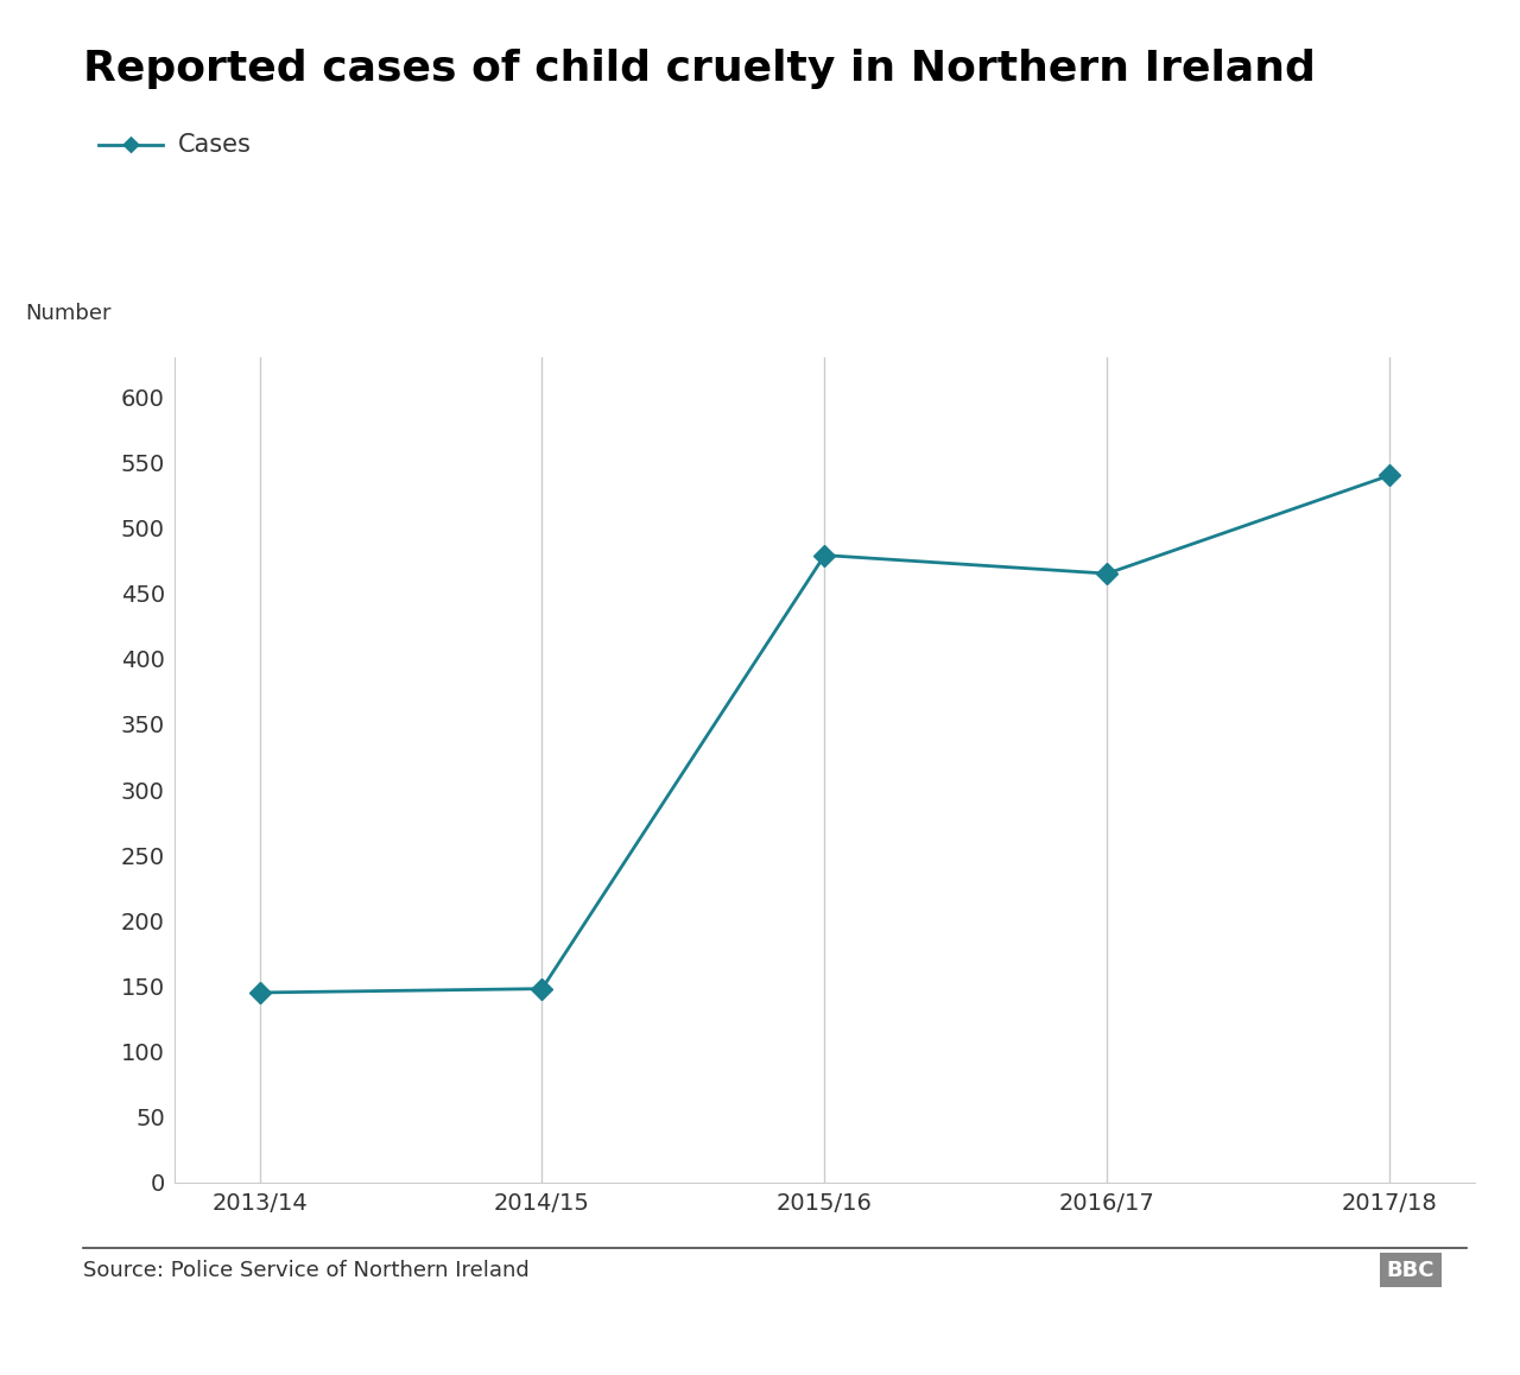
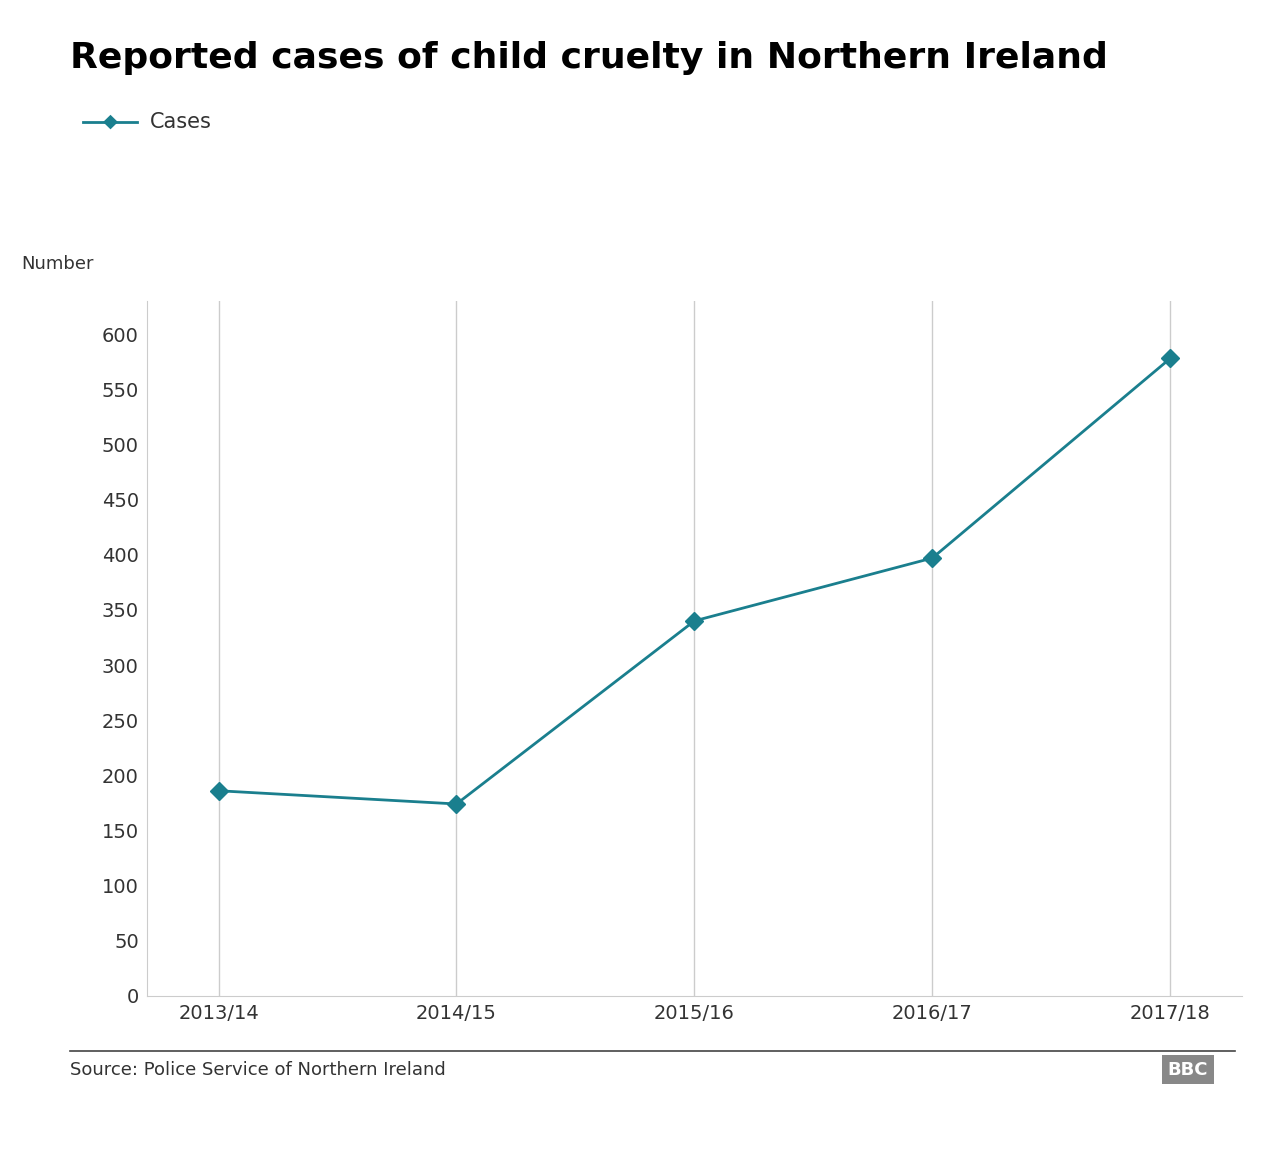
2013/14: 145 -> 186
2014/15: 148 -> 174
2015/16: 479 -> 340
2016/17: 465 -> 397
2017/18: 540 -> 578
